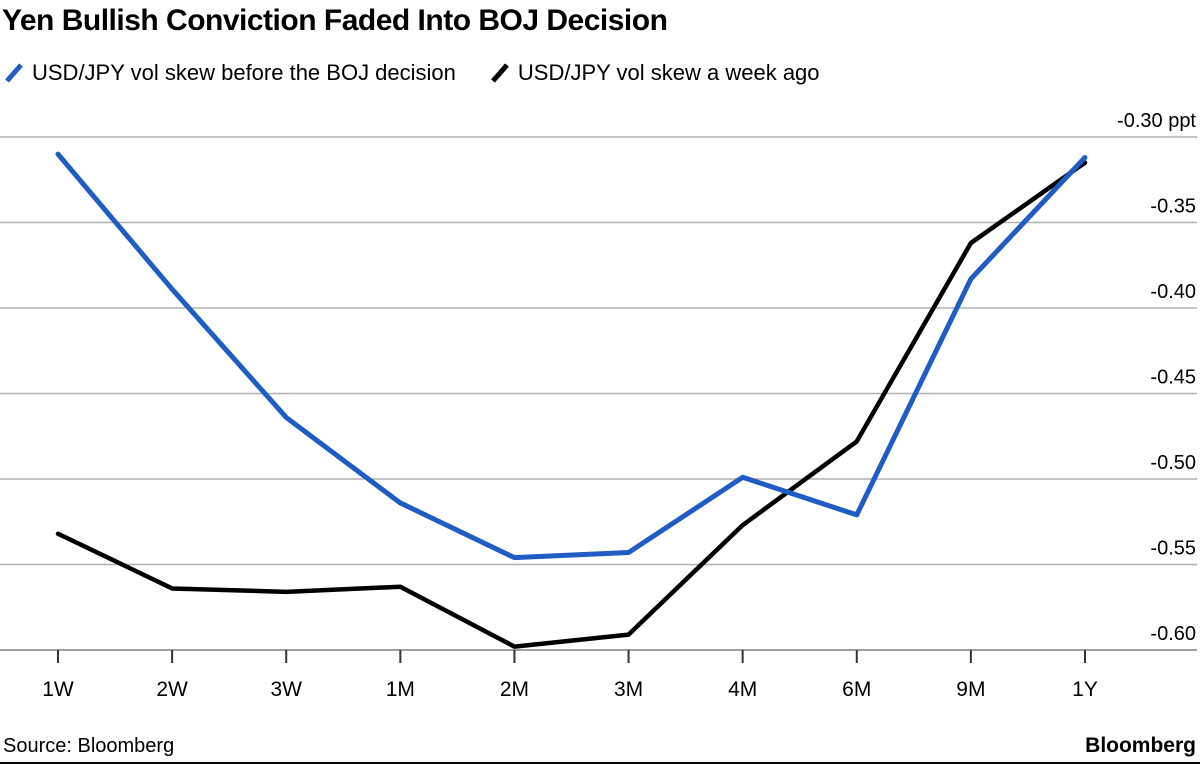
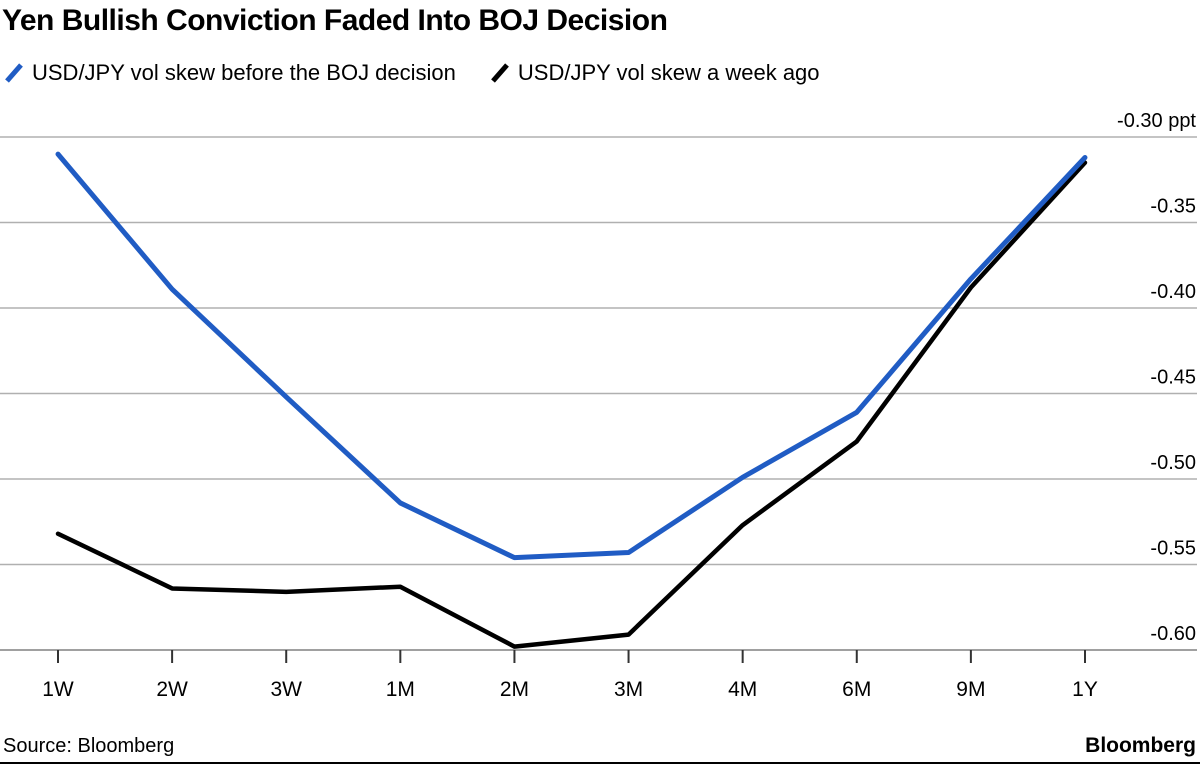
USD/JPY vol skew before the BOJ decision/3W: -0.464 -> -0.452
USD/JPY vol skew before the BOJ decision/6M: -0.521 -> -0.461
USD/JPY vol skew a week ago/9M: -0.362 -> -0.388
